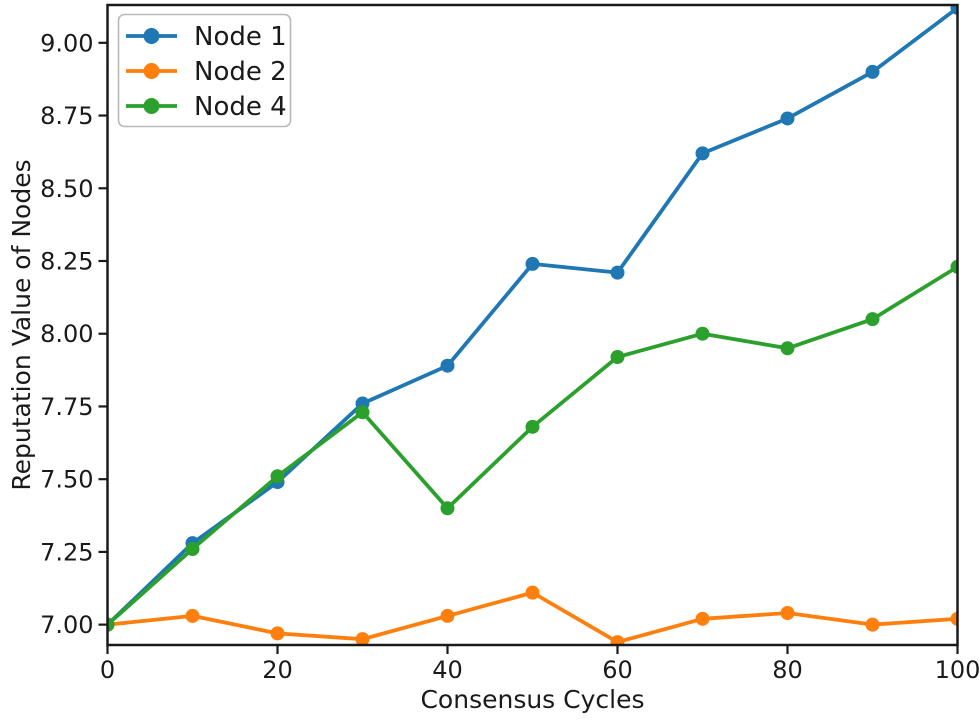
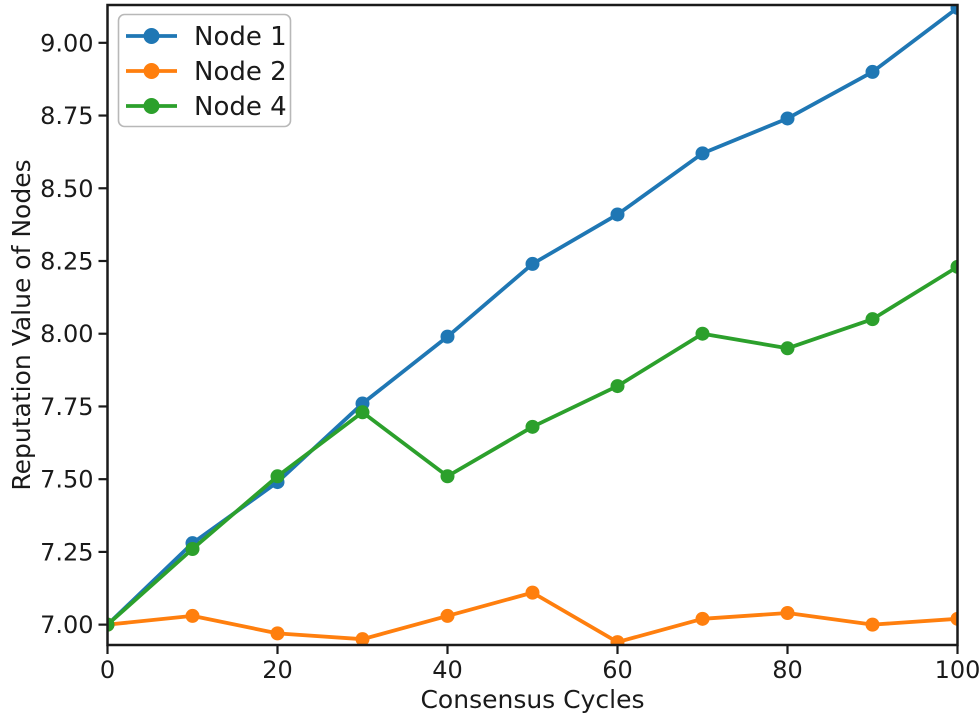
Node 1/40: 7.89 -> 7.99
Node 4/40: 7.40 -> 7.51
Node 1/60: 8.21 -> 8.41
Node 4/60: 7.92 -> 7.82
